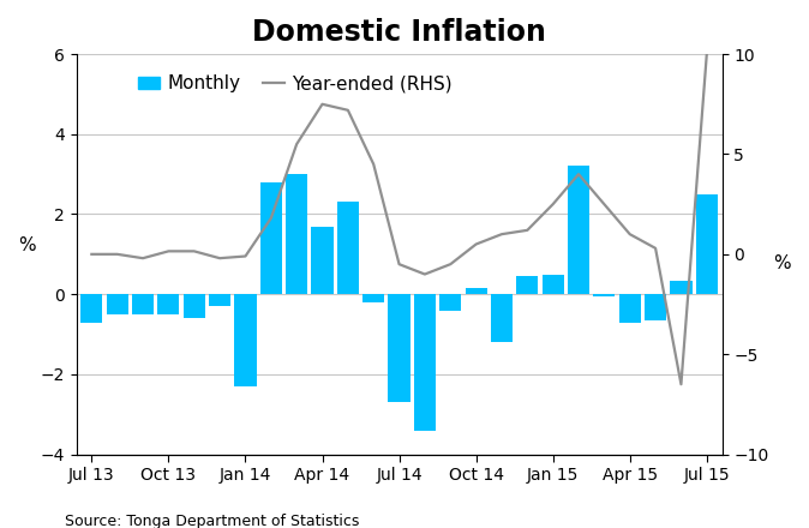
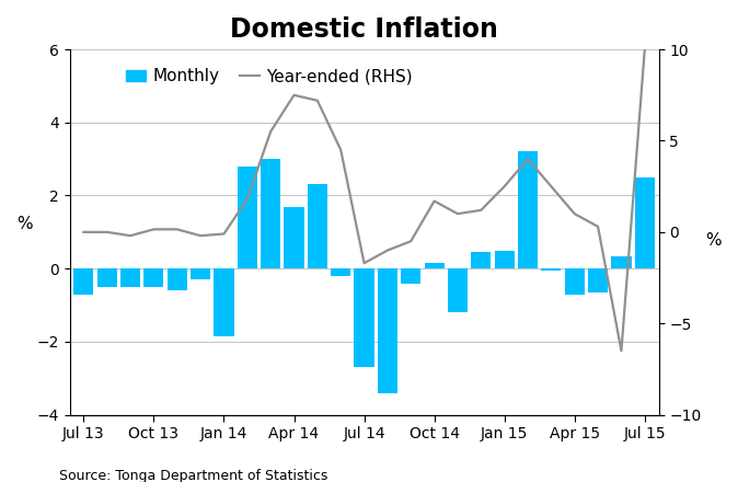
Monthly/Jan 14: -2.30 -> -1.85
Year-ended (RHS)/Jul 14: -0.5 -> -1.7
Year-ended (RHS)/Oct 14: 0.5 -> 1.7
